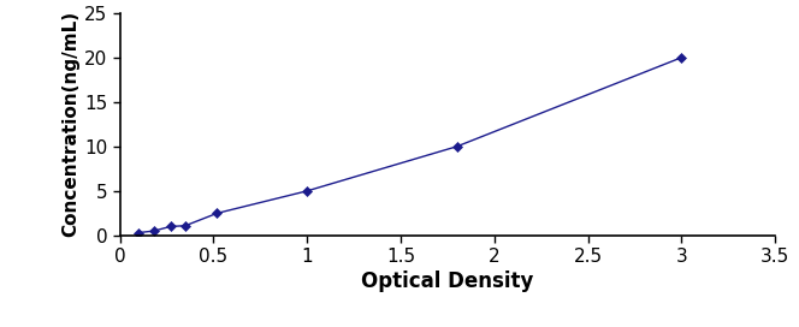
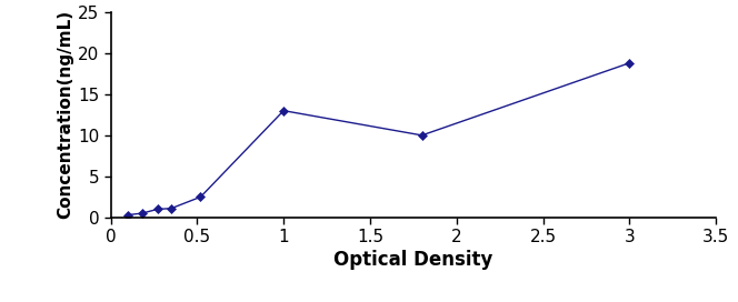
1: 5.0 -> 13.0
3: 20.0 -> 18.8
